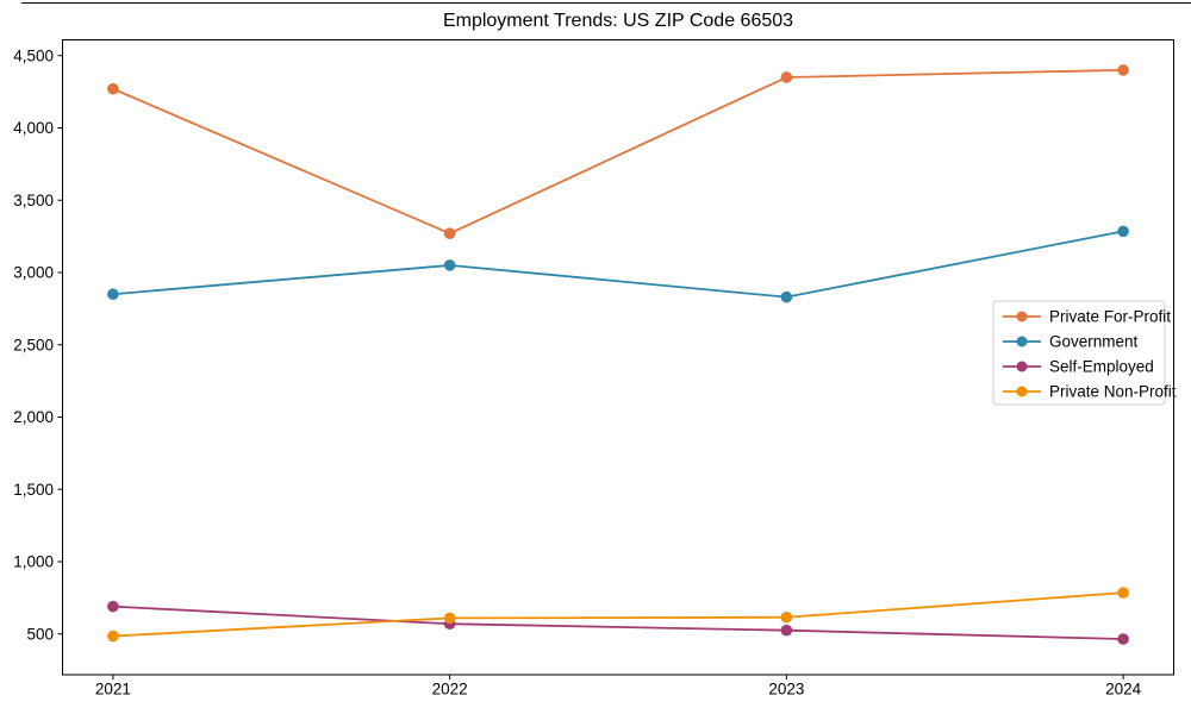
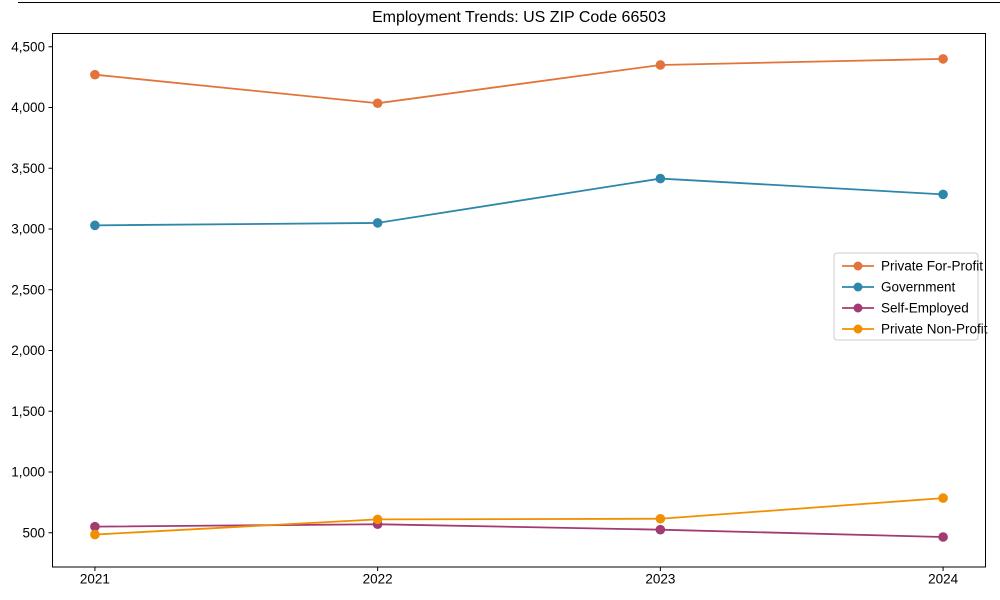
Government/2021: 2850 -> 3030
Self-Employed/2021: 690 -> 550
Private For-Profit/2022: 3270 -> 4040
Government/2023: 2830 -> 3420
